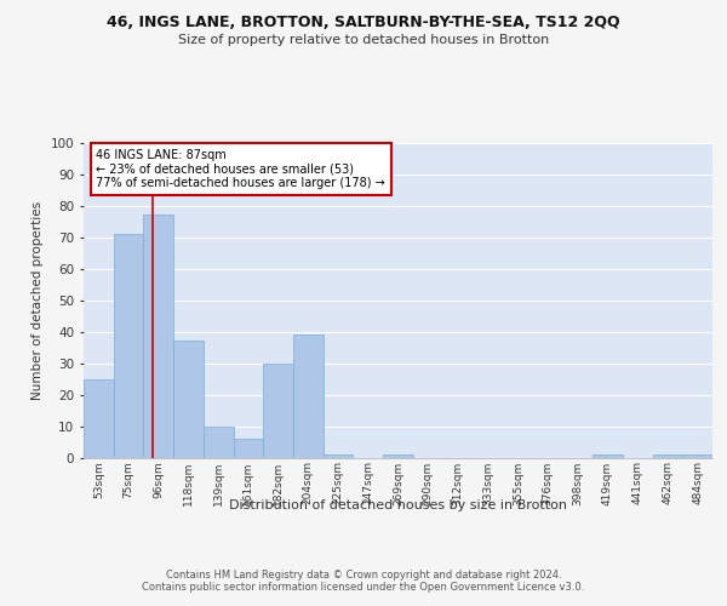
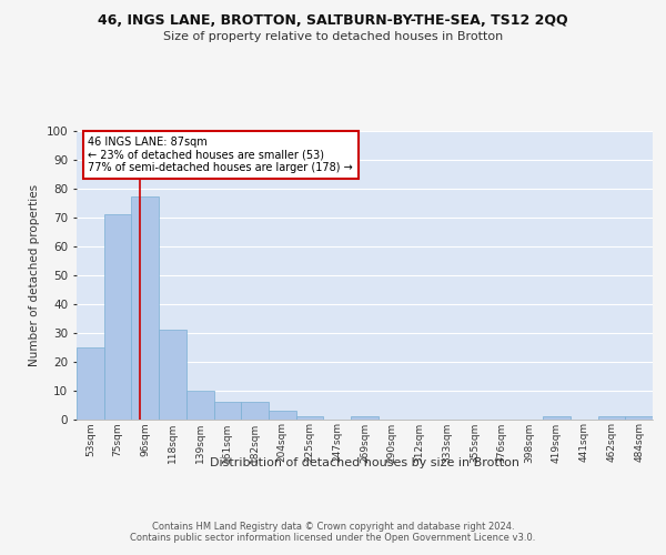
118sqm: 37 -> 31
182sqm: 30 -> 6
204sqm: 39 -> 3
